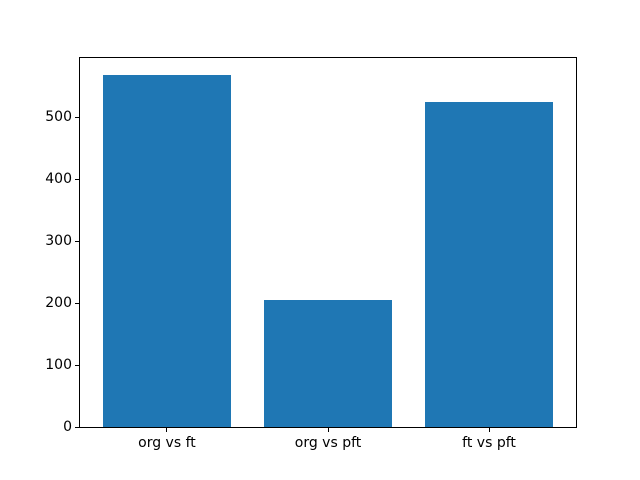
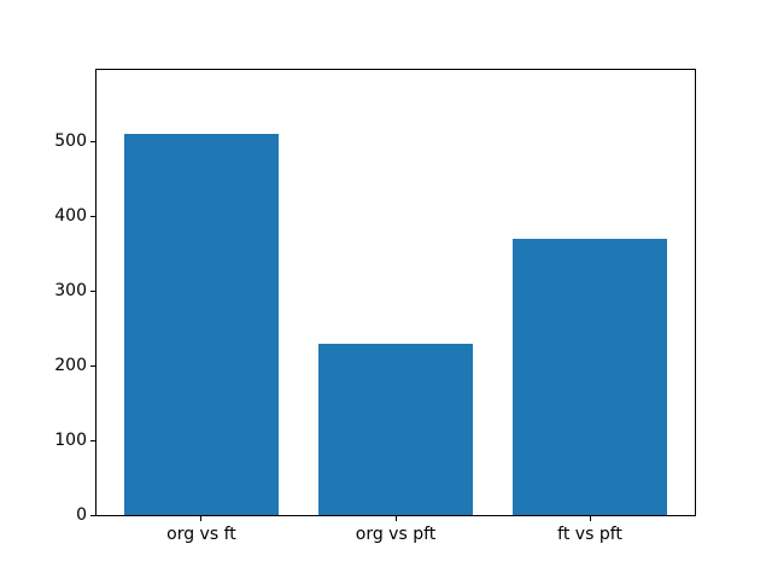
org vs ft: 570 -> 510
org vs pft: 210 -> 230
ft vs pft: 520 -> 370
